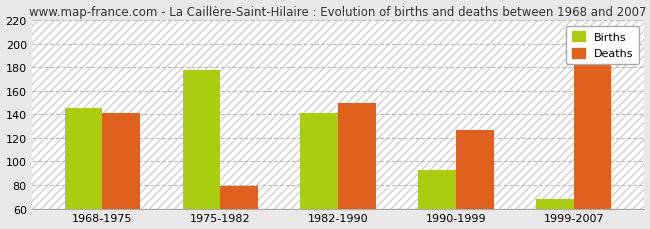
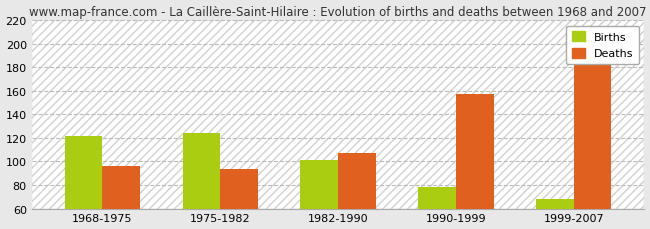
Births/1968-1975: 145 -> 122
Deaths/1968-1975: 141 -> 96
Births/1975-1982: 178 -> 124
Deaths/1975-1982: 79 -> 94
Births/1982-1990: 141 -> 101
Deaths/1982-1990: 150 -> 107
Births/1990-1999: 93 -> 78
Deaths/1990-1999: 127 -> 157
